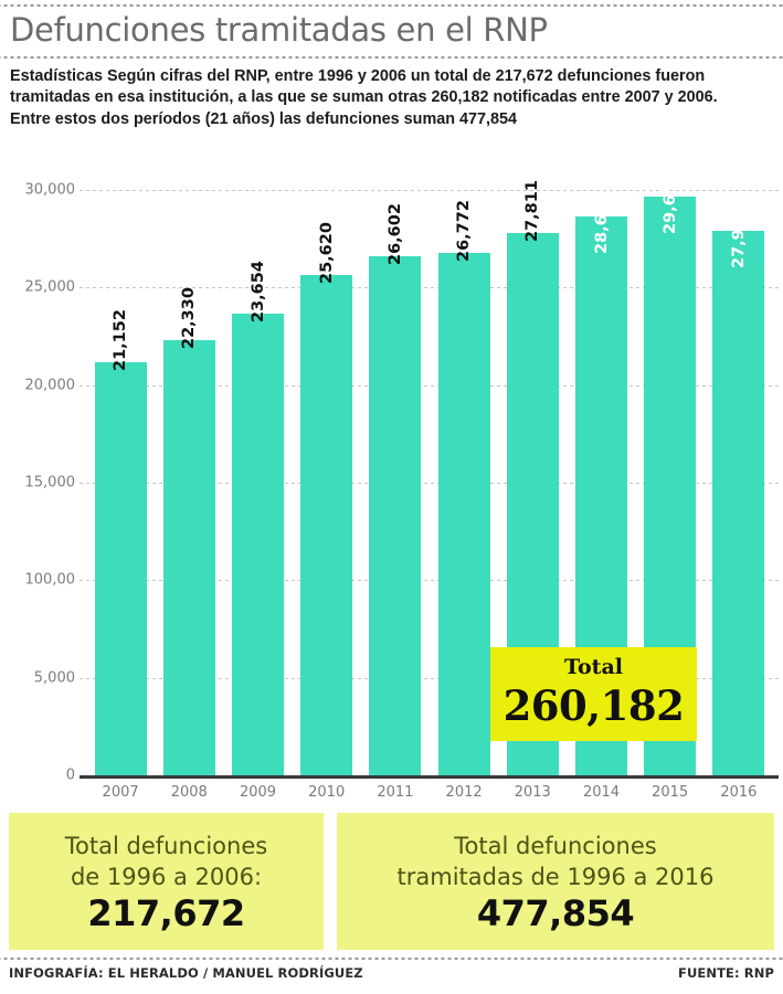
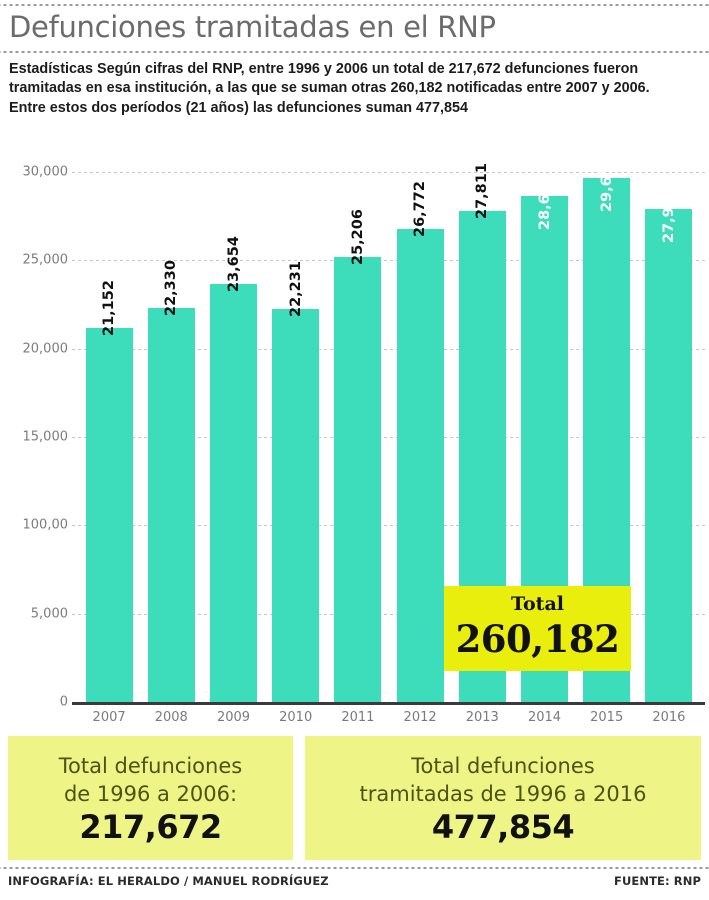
2010: 25,620 -> 22,231
2011: 26,602 -> 25,206
